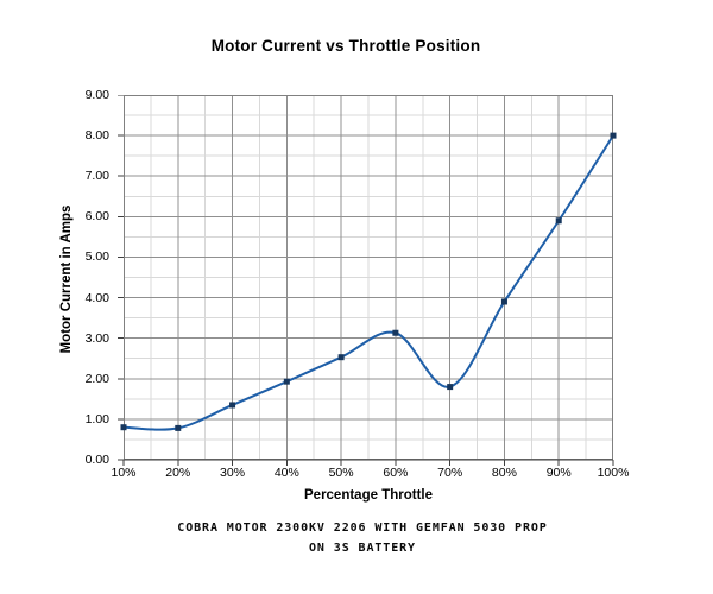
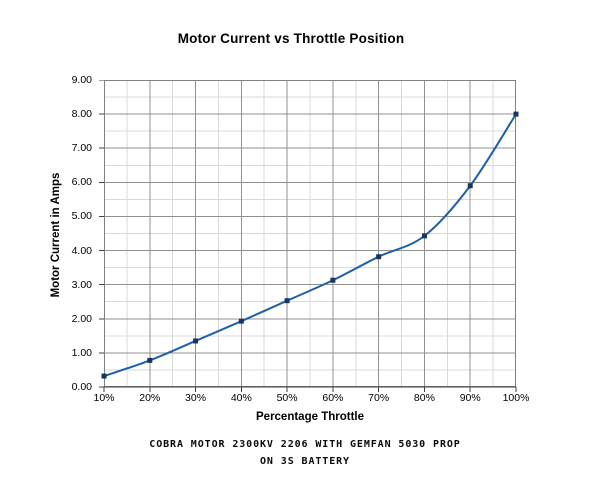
10%: 0.8 -> 0.3
70%: 1.8 -> 3.8
80%: 3.9 -> 4.4
